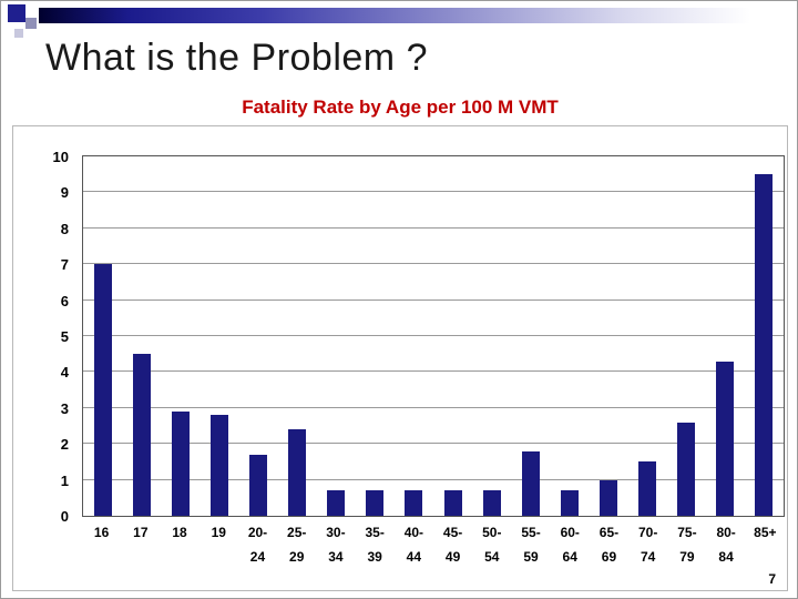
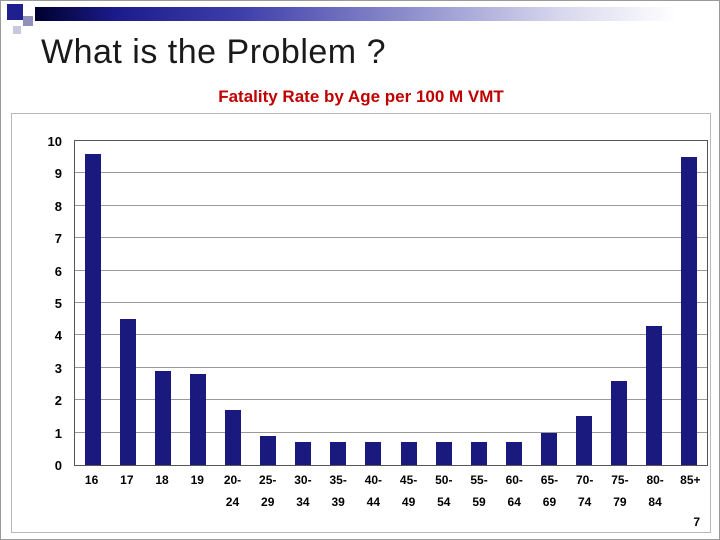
16: 7.0 -> 9.6
25-29: 2.4 -> 0.9
55-59: 1.8 -> 0.7
